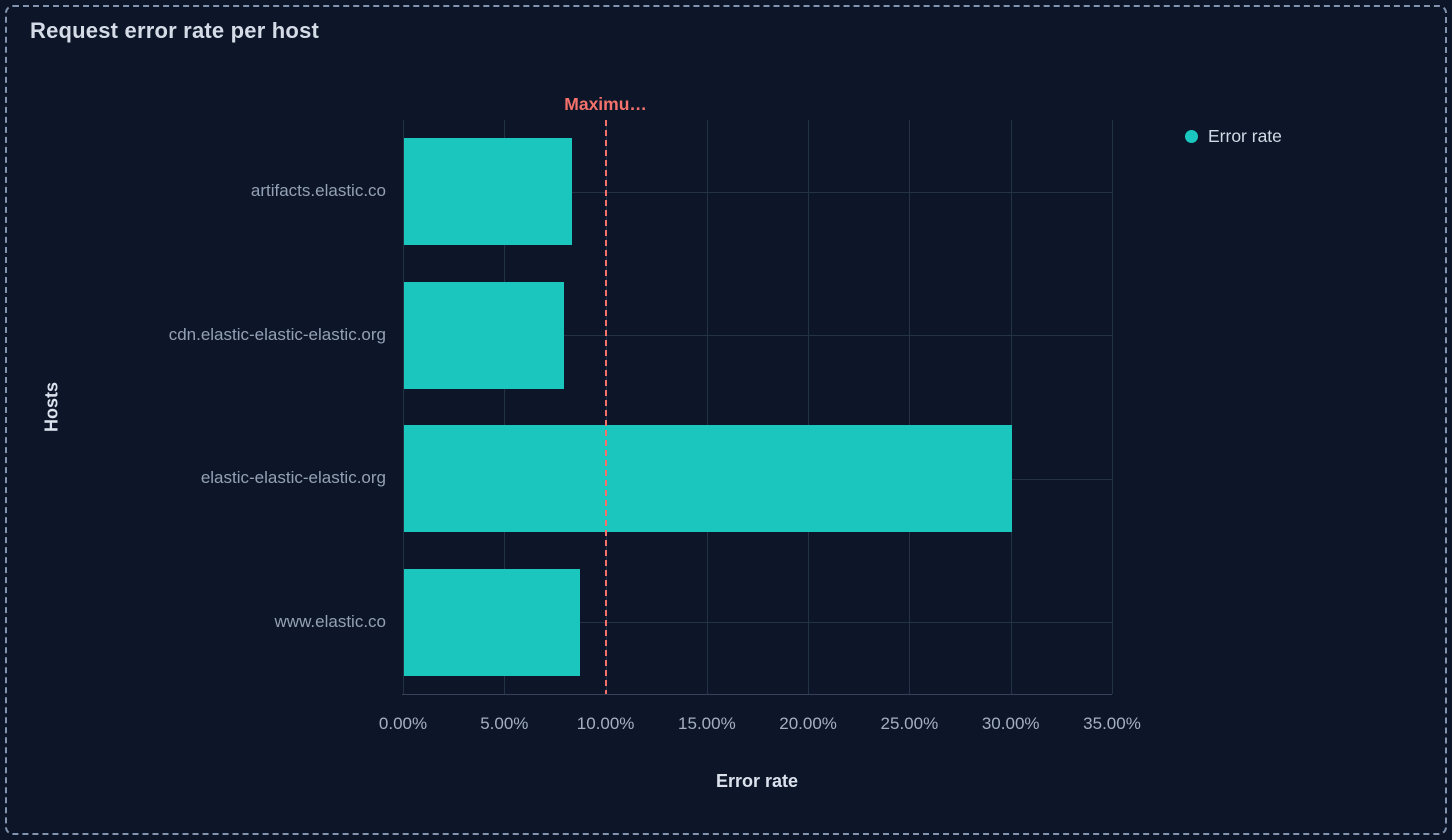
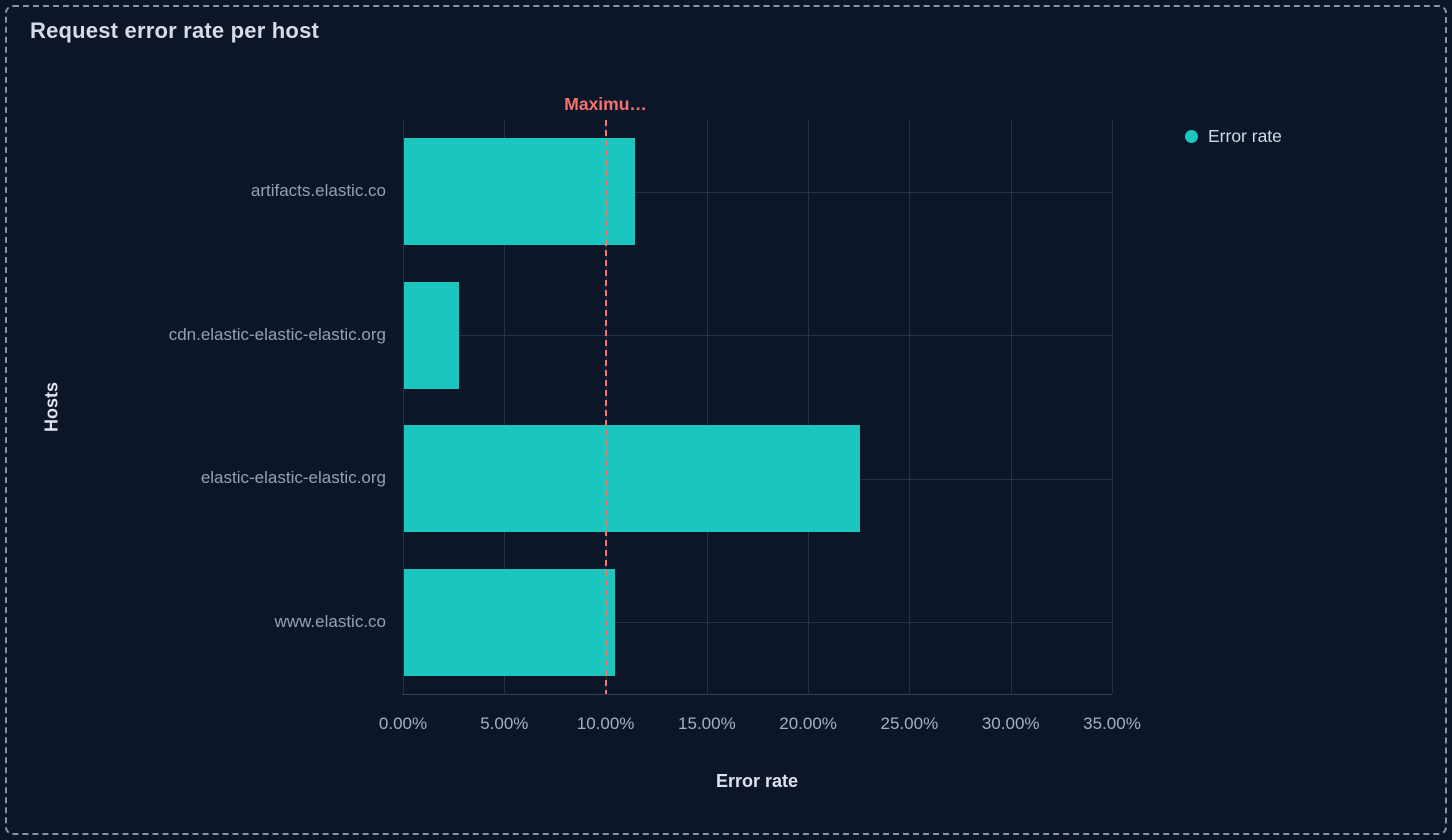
artifacts.elastic.co: 8.3% -> 11.4%
cdn.elastic-elastic-elastic.org: 7.9% -> 2.7%
elastic-elastic-elastic.org: 30.0% -> 22.5%
www.elastic.co: 8.7% -> 10.4%
